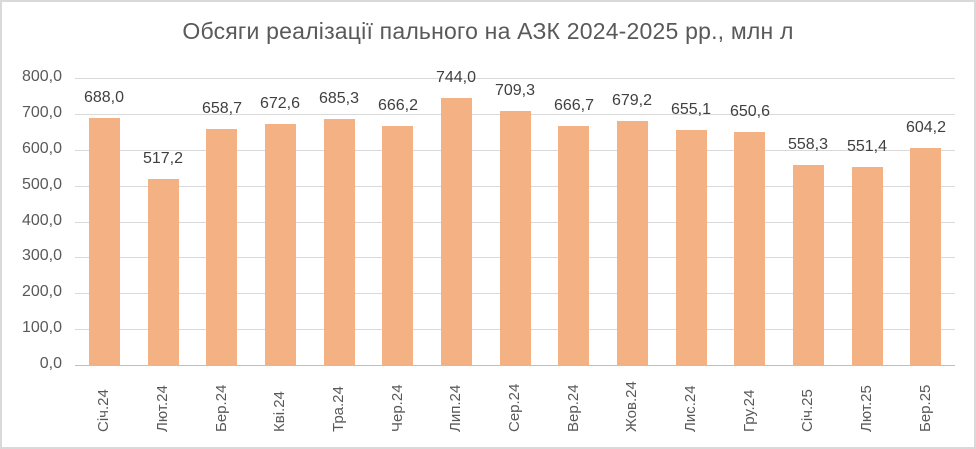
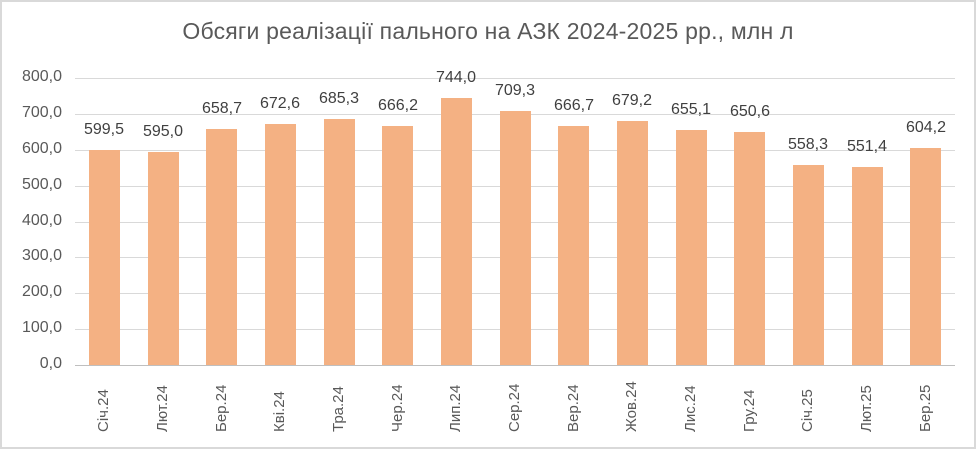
Січ.24: 688,0 -> 599,5
Лют.24: 517,2 -> 595,0
